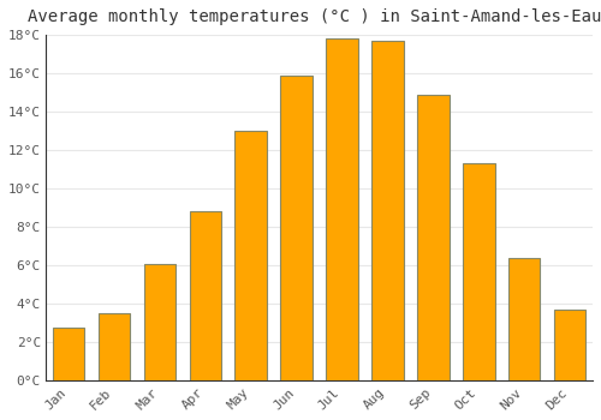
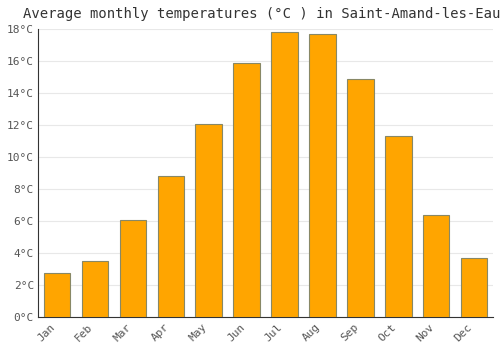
May: 13.0°C -> 12.1°C
